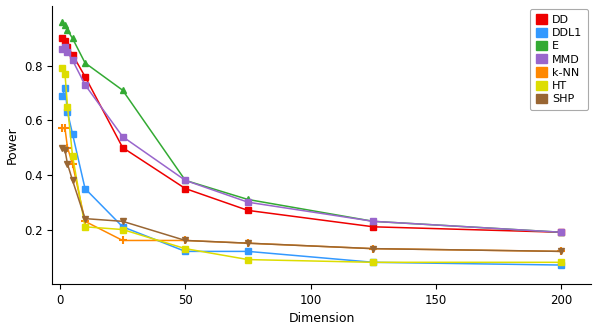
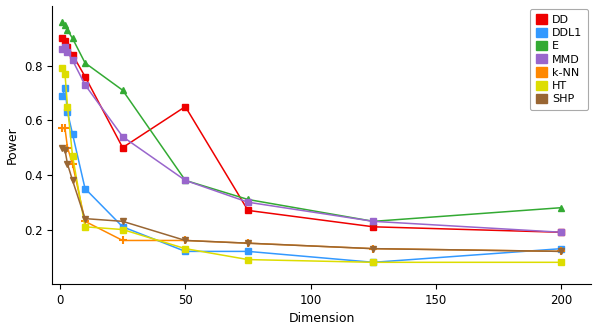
DD/50: 0.35 -> 0.65
DDL1/200: 0.07 -> 0.13
E/200: 0.19 -> 0.28
